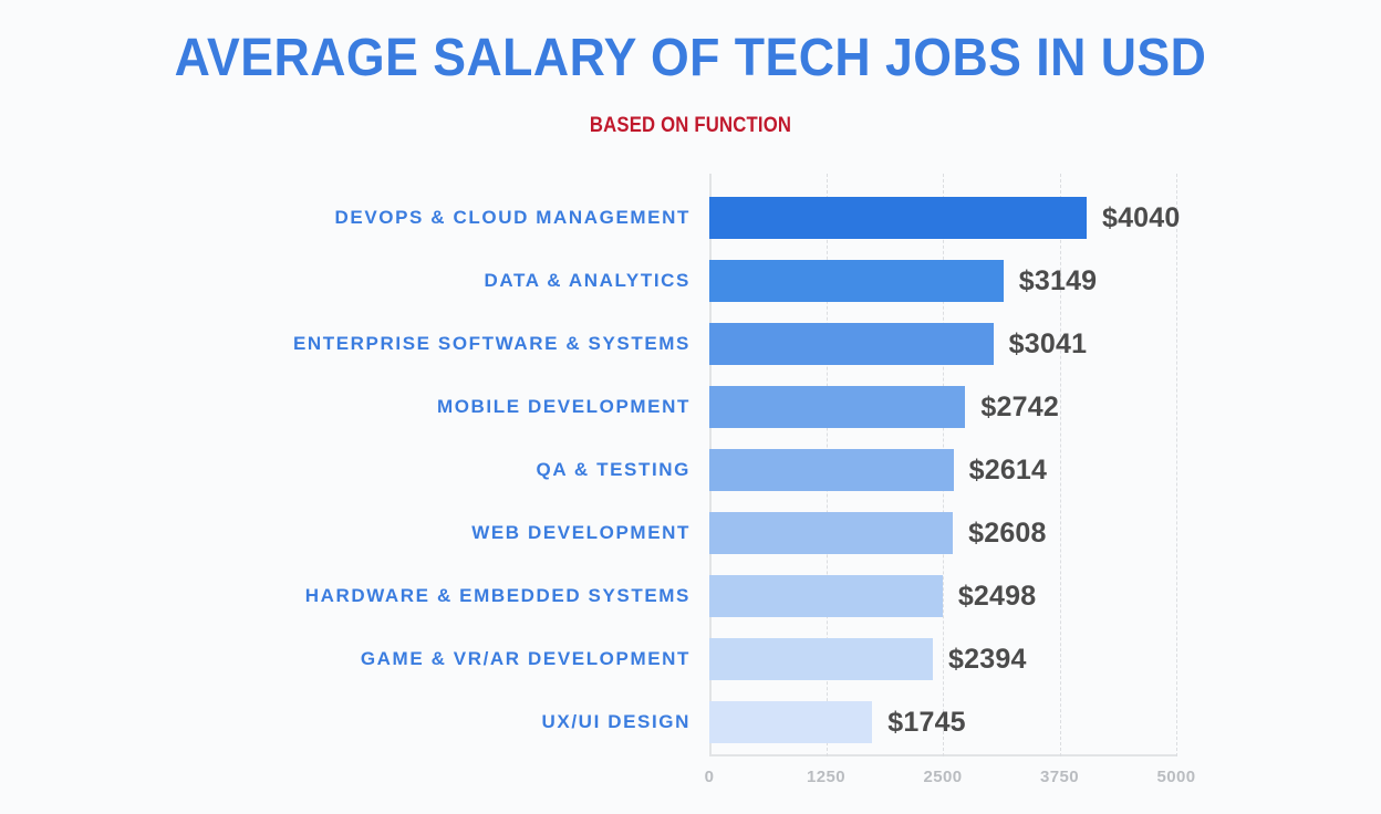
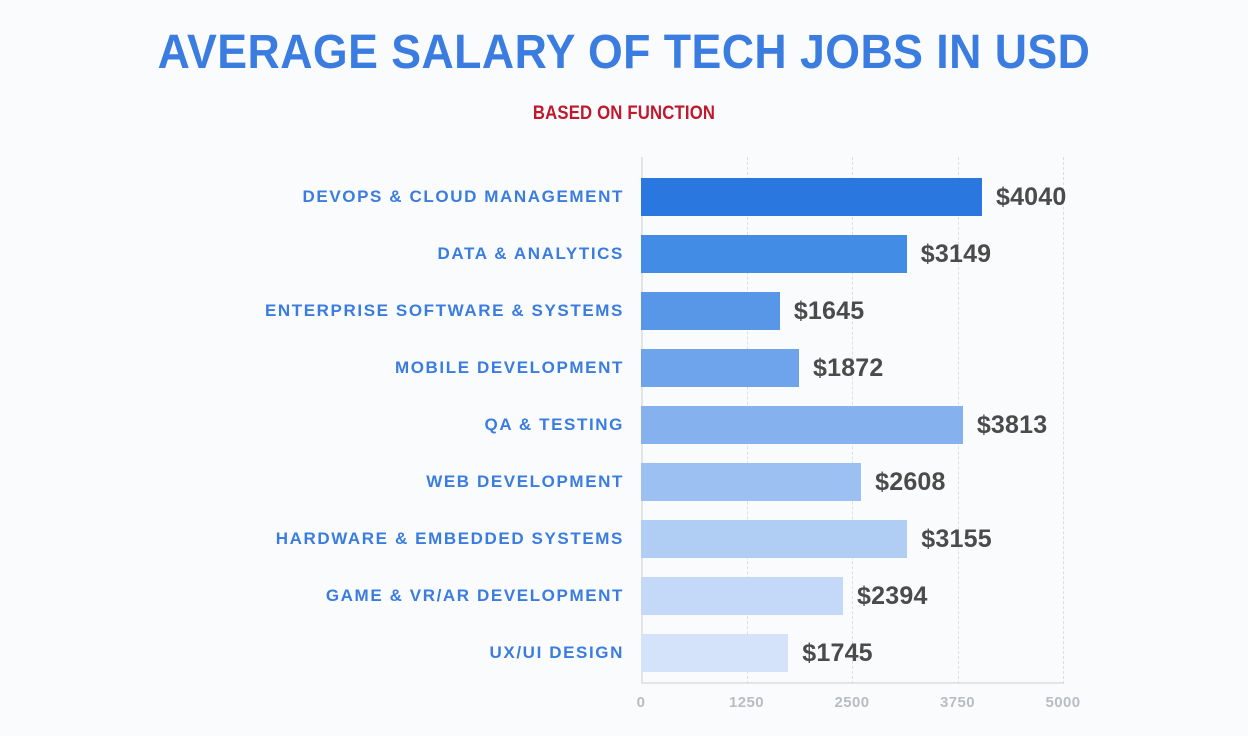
ENTERPRISE SOFTWARE & SYSTEMS: $3041 -> $1645
MOBILE DEVELOPMENT: $2742 -> $1872
QA & TESTING: $2614 -> $3813
HARDWARE & EMBEDDED SYSTEMS: $2498 -> $3155
